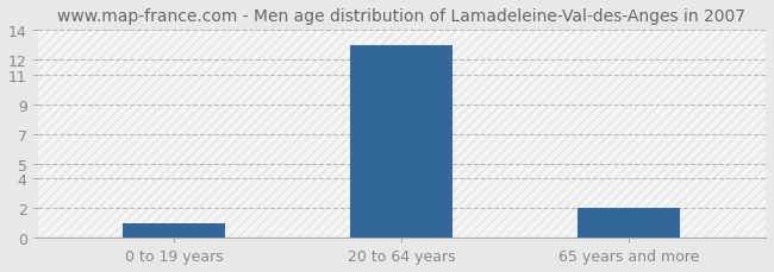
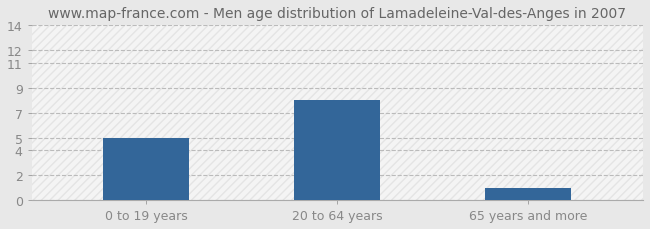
0 to 19 years: 1 -> 5
20 to 64 years: 13 -> 8
65 years and more: 2 -> 1
